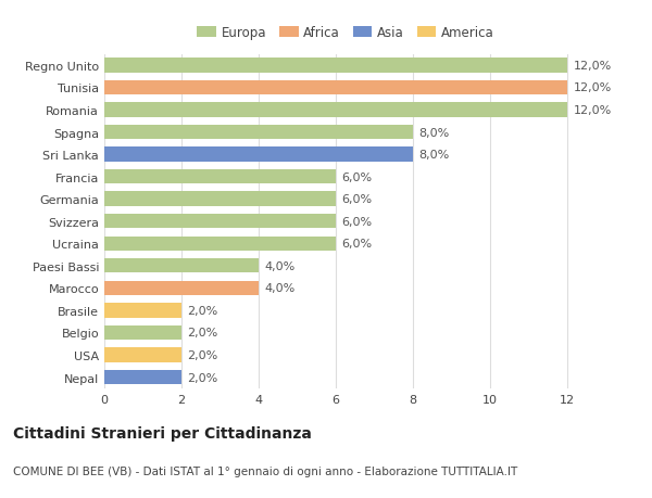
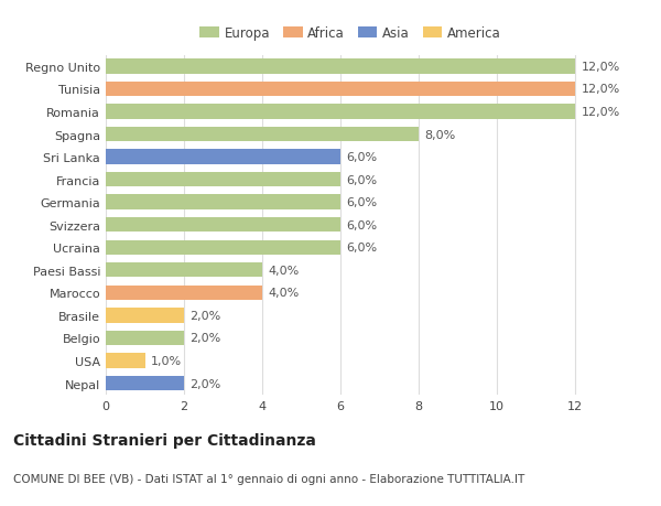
Sri Lanka: 8,0% -> 6,0%
USA: 2,0% -> 1,0%
